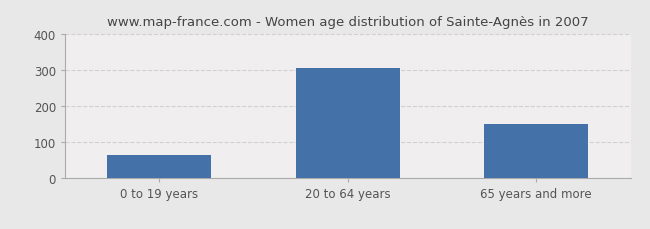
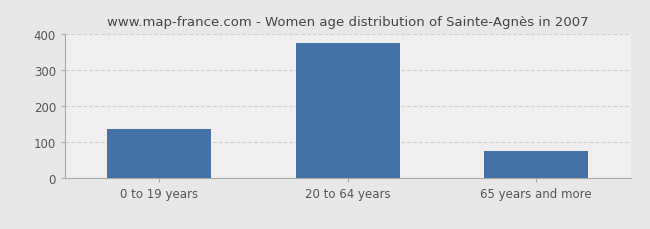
0 to 19 years: 65 -> 135
20 to 64 years: 305 -> 375
65 years and more: 150 -> 75
